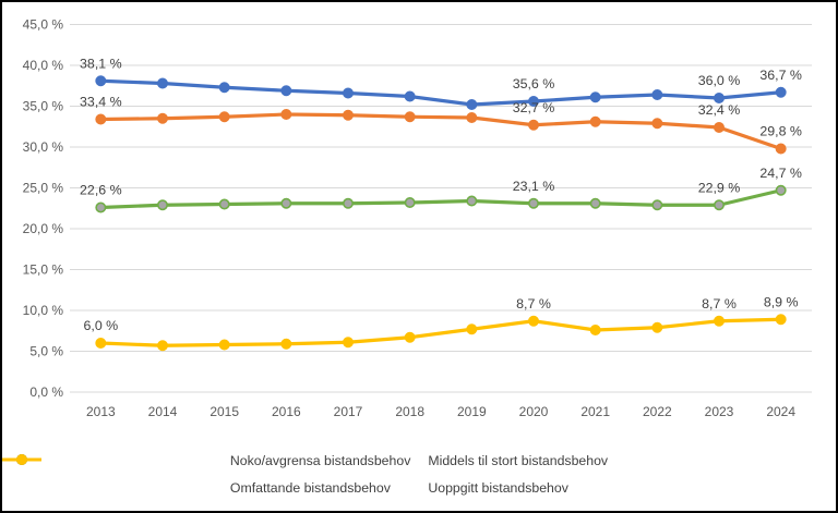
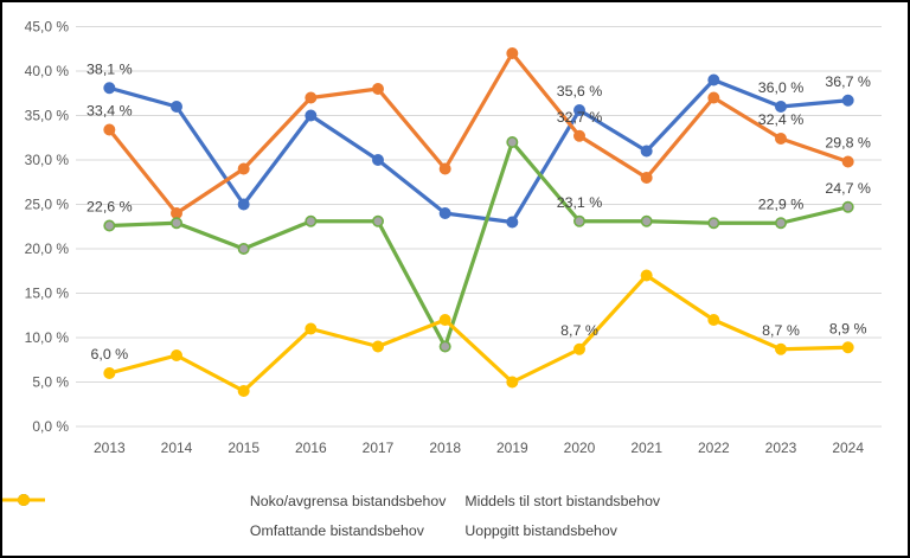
Noko/avgrensa bistandsbehov/2014: 38% -> 36%
Middels til stort bistandsbehov/2014: 34% -> 24%
Uoppgitt bistandsbehov/2014: 6% -> 8%
Noko/avgrensa bistandsbehov/2015: 37% -> 25%
Middels til stort bistandsbehov/2015: 34% -> 29%
Omfattande bistandsbehov/2015: 23% -> 20%
Uoppgitt bistandsbehov/2015: 6% -> 4%
Noko/avgrensa bistandsbehov/2016: 37% -> 35%
Middels til stort bistandsbehov/2016: 34% -> 37%
Uoppgitt bistandsbehov/2016: 6% -> 11%
Noko/avgrensa bistandsbehov/2017: 37% -> 30%
Middels til stort bistandsbehov/2017: 34% -> 38%
Uoppgitt bistandsbehov/2017: 6% -> 9%
Noko/avgrensa bistandsbehov/2018: 36% -> 24%
Middels til stort bistandsbehov/2018: 34% -> 29%
Omfattande bistandsbehov/2018: 23% -> 9%
Uoppgitt bistandsbehov/2018: 7% -> 12%
Noko/avgrensa bistandsbehov/2019: 35% -> 23%
Middels til stort bistandsbehov/2019: 34% -> 42%
Omfattande bistandsbehov/2019: 23% -> 32%
Uoppgitt bistandsbehov/2019: 8% -> 5%
Noko/avgrensa bistandsbehov/2021: 36% -> 31%
Middels til stort bistandsbehov/2021: 33% -> 28%
Uoppgitt bistandsbehov/2021: 8% -> 17%
Noko/avgrensa bistandsbehov/2022: 36% -> 39%
Middels til stort bistandsbehov/2022: 33% -> 37%
Uoppgitt bistandsbehov/2022: 8% -> 12%
